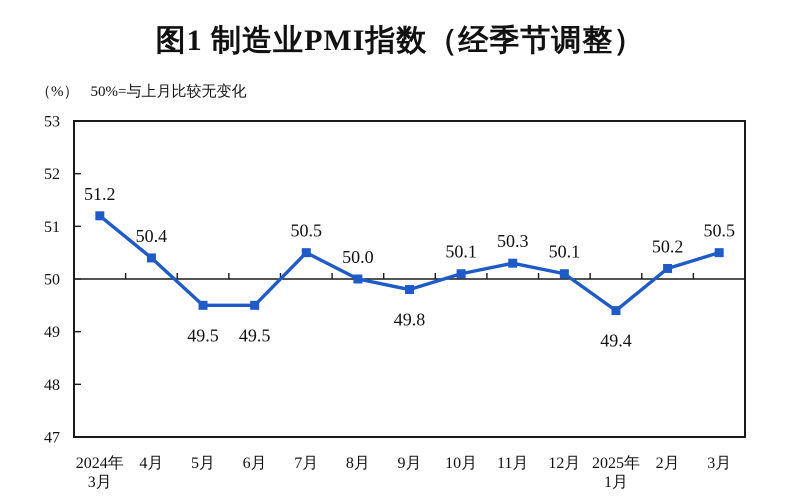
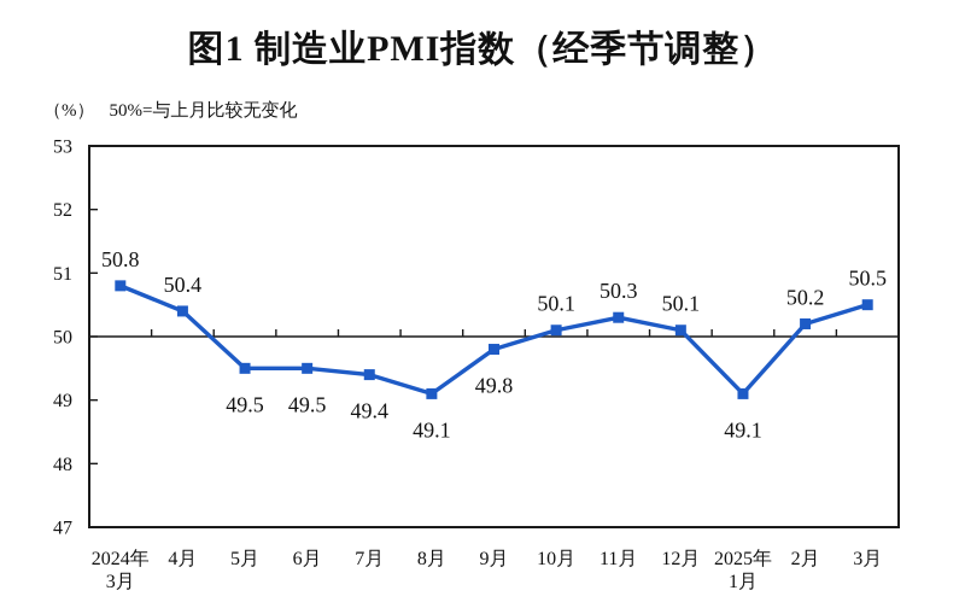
2024年 3月: 51.2 -> 50.8
7月: 50.5 -> 49.4
8月: 50.0 -> 49.1
2025年 1月: 49.4 -> 49.1
